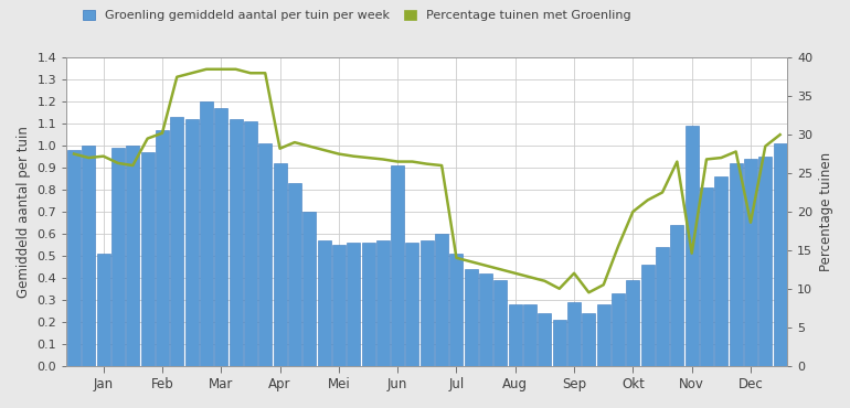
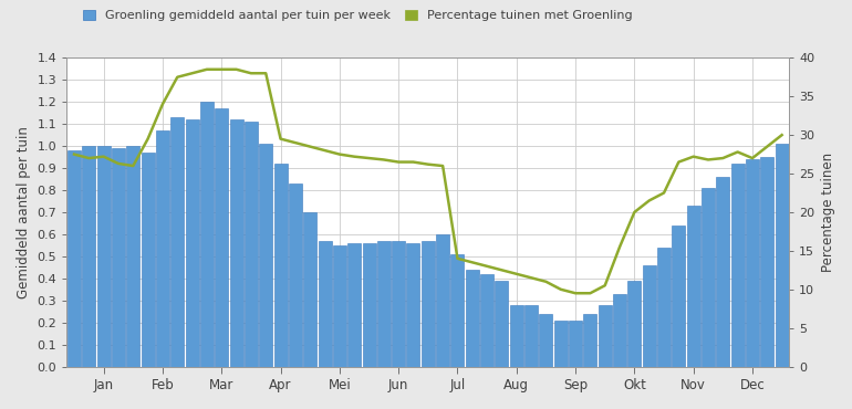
Groenling gemiddeld aantal per tuin per week/Jan: 0.51 -> 1.00
Percentage tuinen met Groenling/Feb: 30.2 -> 34.0
Percentage tuinen met Groenling/Apr: 28.2 -> 29.5
Groenling gemiddeld aantal per tuin per week/Jun: 0.91 -> 0.57
Groenling gemiddeld aantal per tuin per week/Sep: 0.29 -> 0.21
Percentage tuinen met Groenling/Sep: 12.0 -> 9.5
Groenling gemiddeld aantal per tuin per week/Nov: 1.09 -> 0.73
Percentage tuinen met Groenling/Nov: 14.6 -> 27.2
Percentage tuinen met Groenling/Dec: 18.6 -> 27.0
